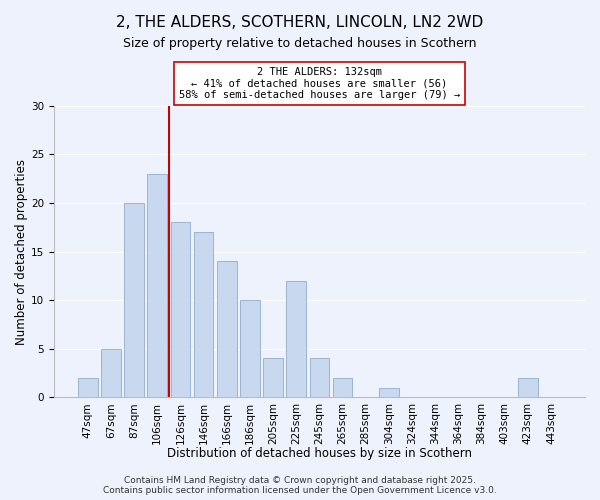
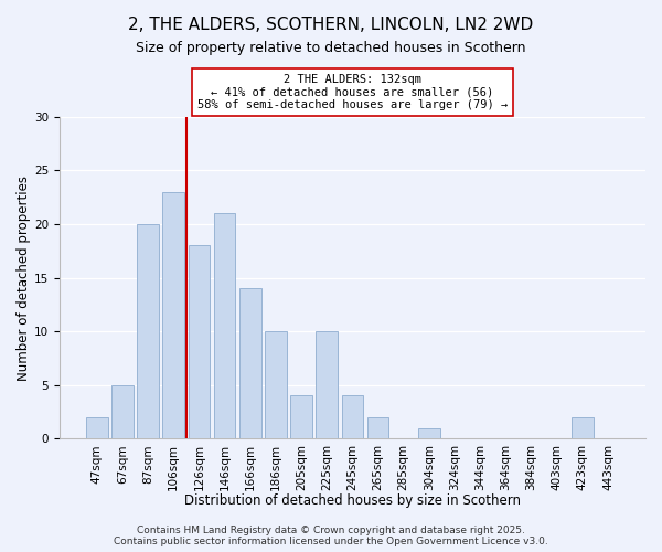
146sqm: 17 -> 21
225sqm: 12 -> 10
